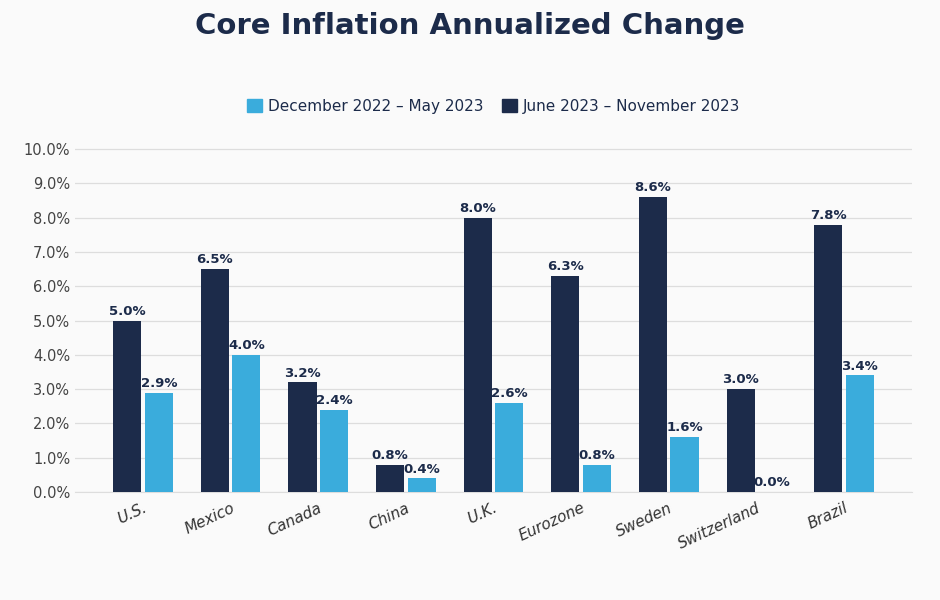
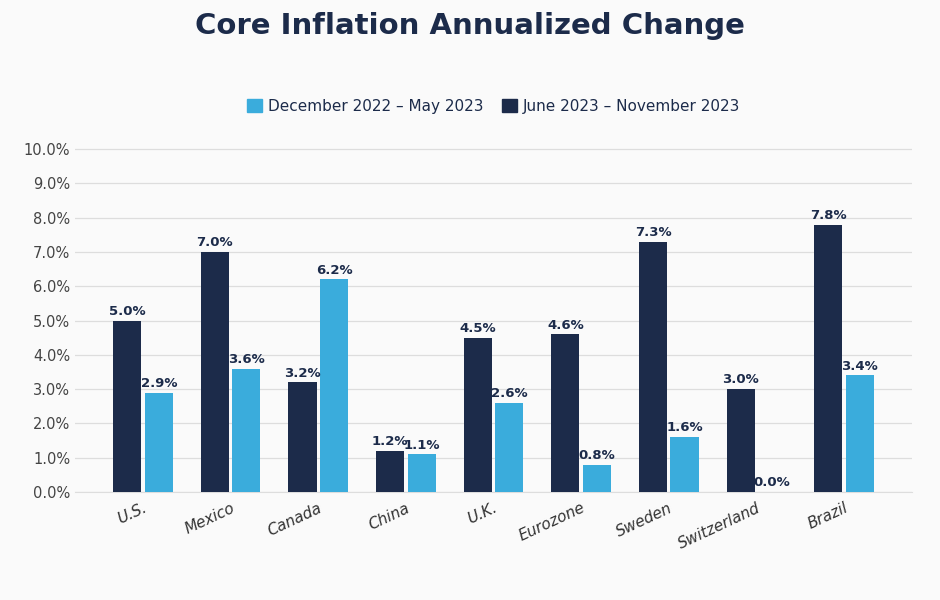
June 2023 – November 2023/Mexico: 6.5% -> 7.0%
December 2022 – May 2023/Mexico: 4.0% -> 3.6%
December 2022 – May 2023/Canada: 2.4% -> 6.2%
June 2023 – November 2023/China: 0.8% -> 1.2%
December 2022 – May 2023/China: 0.4% -> 1.1%
June 2023 – November 2023/U.K.: 8.0% -> 4.5%
June 2023 – November 2023/Eurozone: 6.3% -> 4.6%
June 2023 – November 2023/Sweden: 8.6% -> 7.3%
